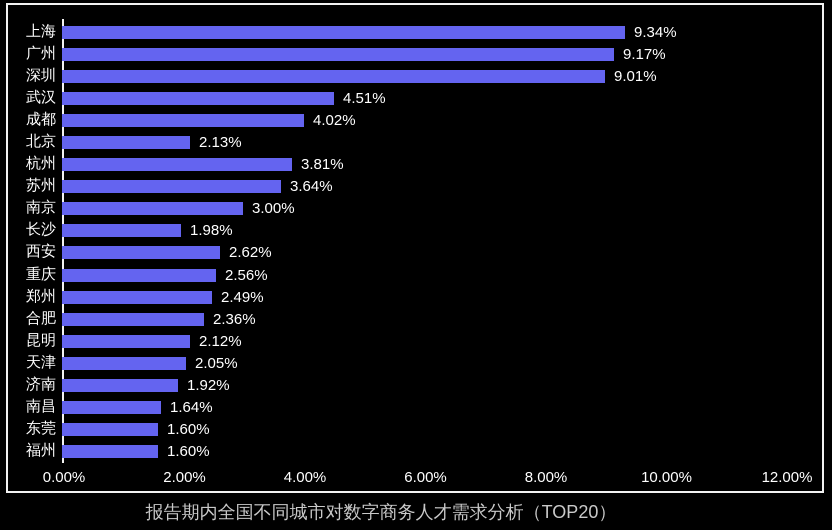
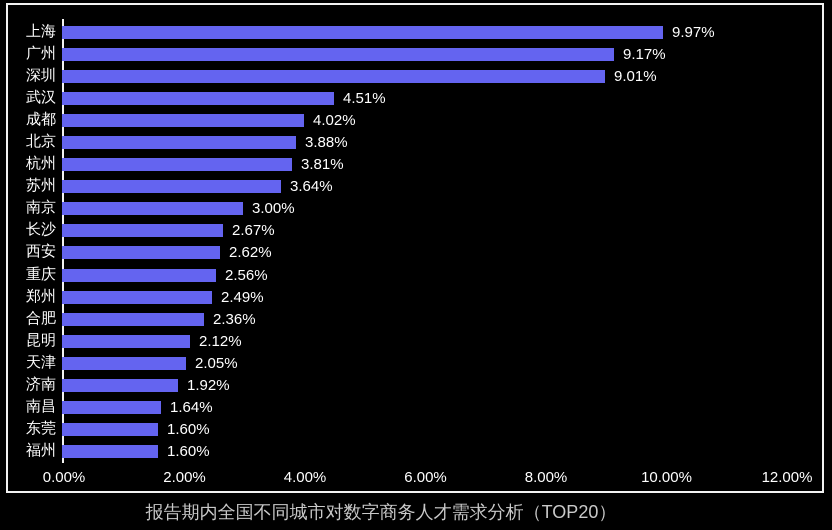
上海: 9.34% -> 9.97%
北京: 2.13% -> 3.88%
长沙: 1.98% -> 2.67%
